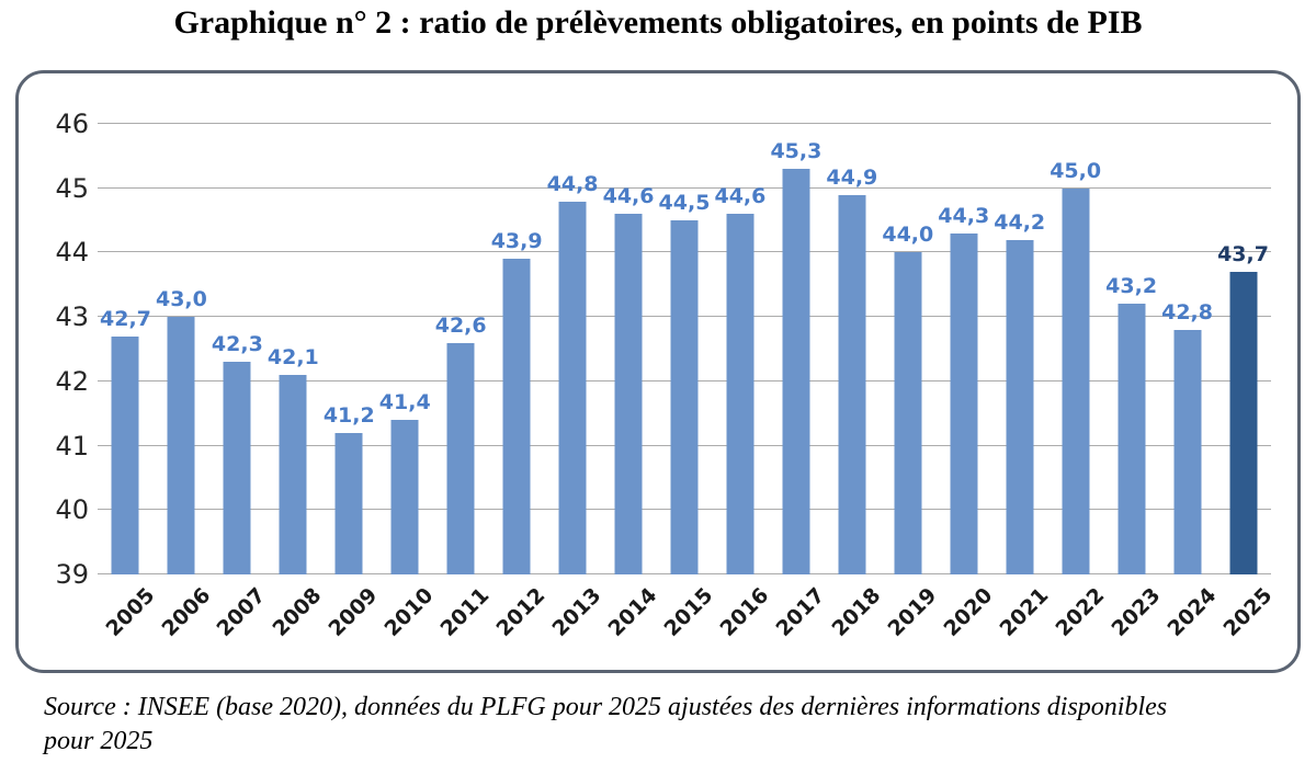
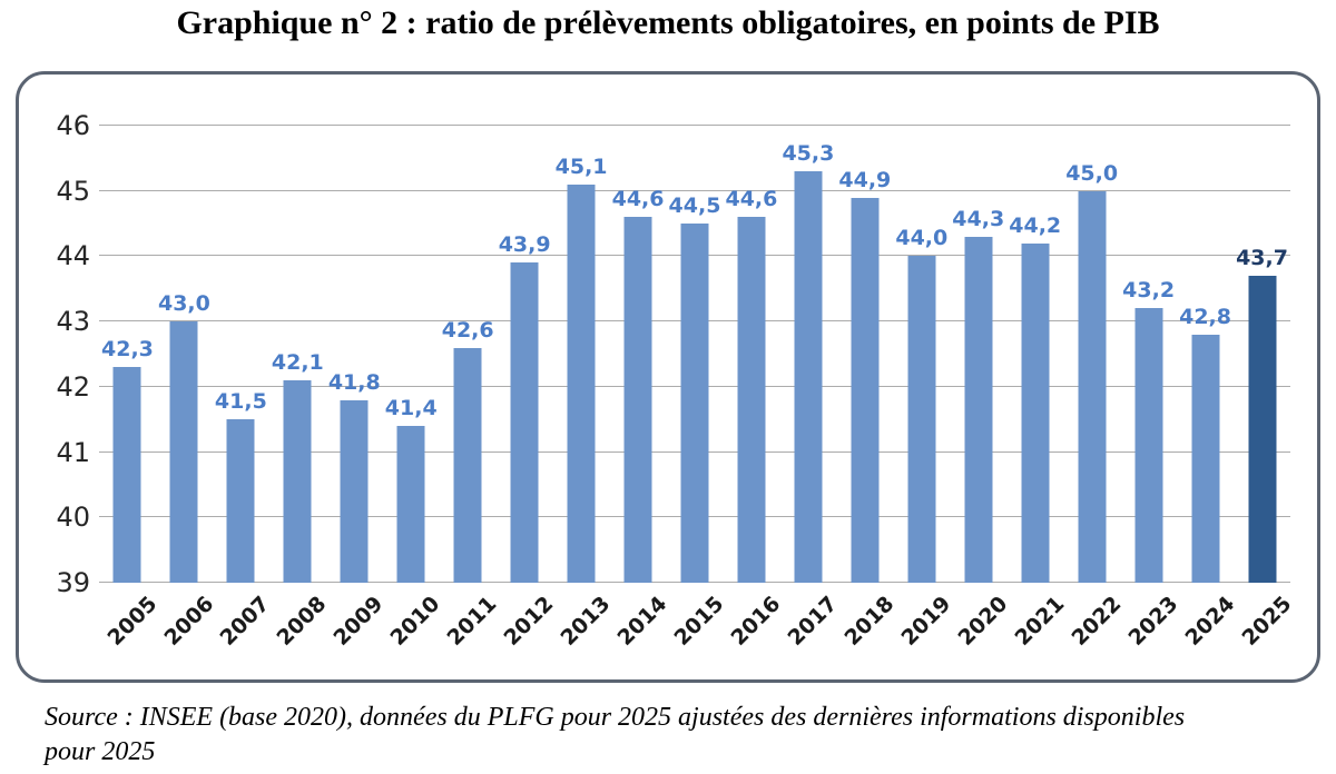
2005: 42,7 -> 42,3
2007: 42,3 -> 41,5
2009: 41,2 -> 41,8
2013: 44,8 -> 45,1
